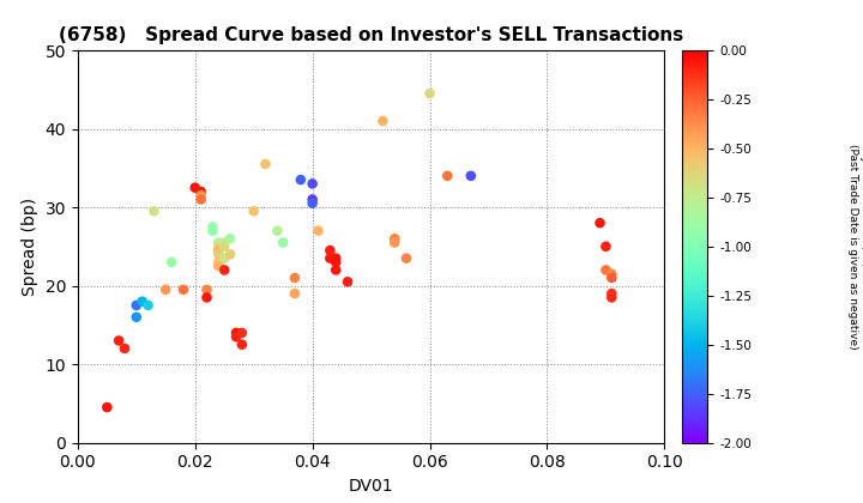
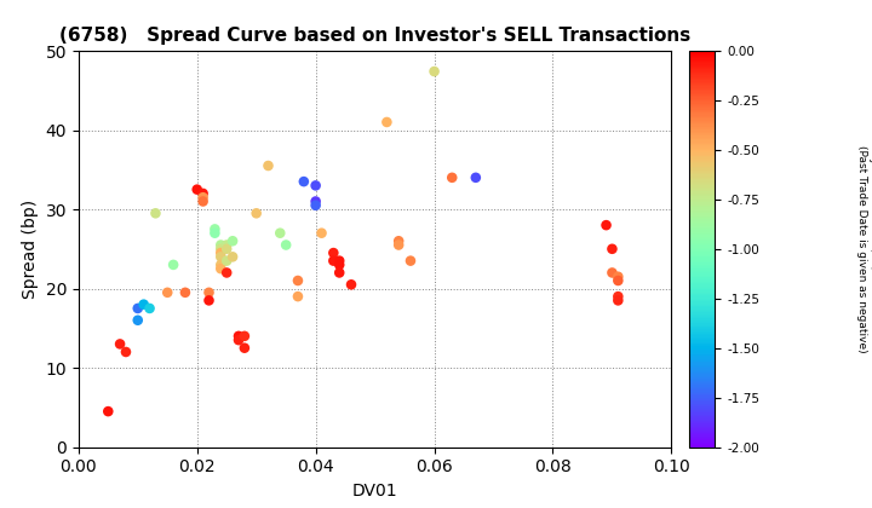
0.06: 44.5 -> 47.4
